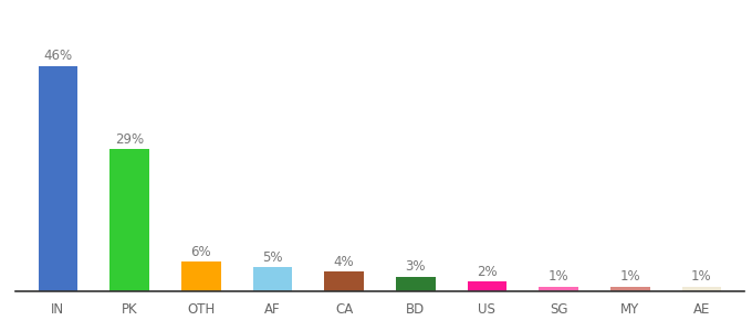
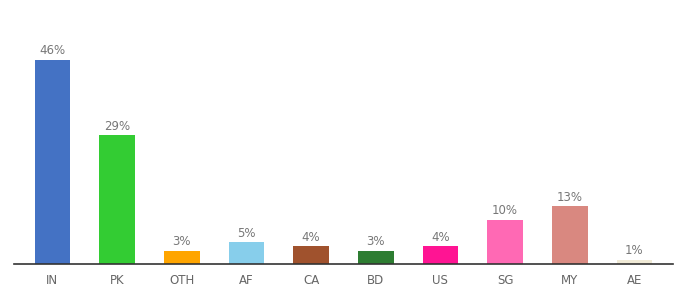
OTH: 6% -> 3%
US: 2% -> 4%
SG: 1% -> 10%
MY: 1% -> 13%
